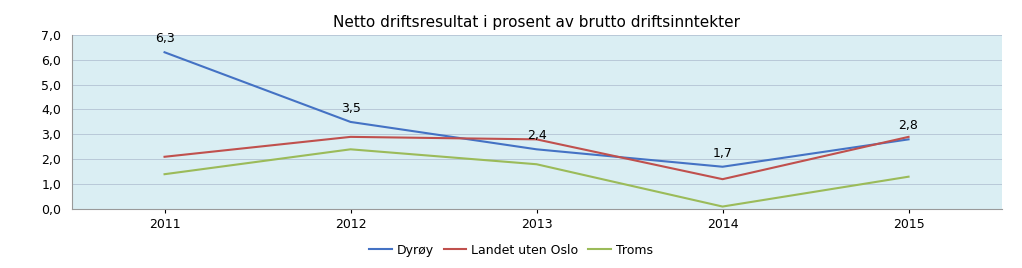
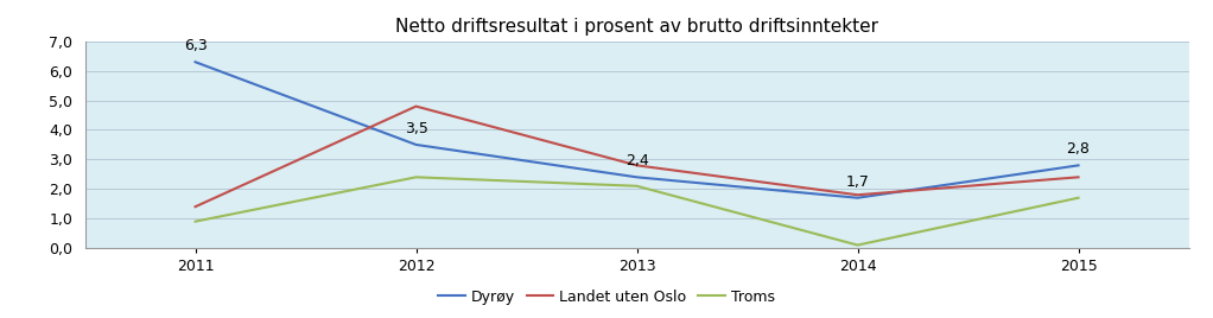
Landet uten Oslo/2011: 2,1 -> 1,4
Troms/2011: 1,4 -> 0,9
Landet uten Oslo/2012: 2,9 -> 4,8
Troms/2013: 1,8 -> 2,1
Landet uten Oslo/2014: 1,2 -> 1,8
Landet uten Oslo/2015: 2,9 -> 2,4
Troms/2015: 1,3 -> 1,7
